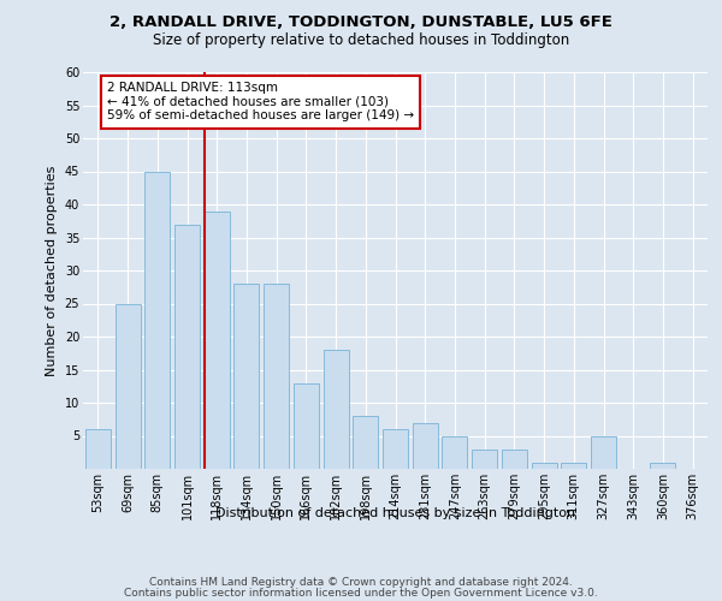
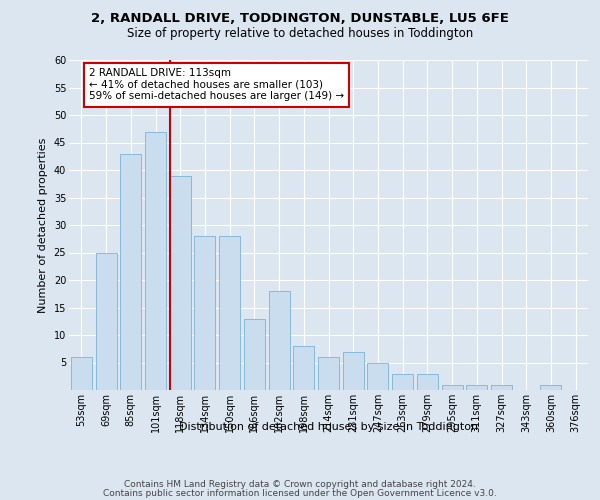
85sqm: 45 -> 43
101sqm: 37 -> 47
327sqm: 5 -> 1
